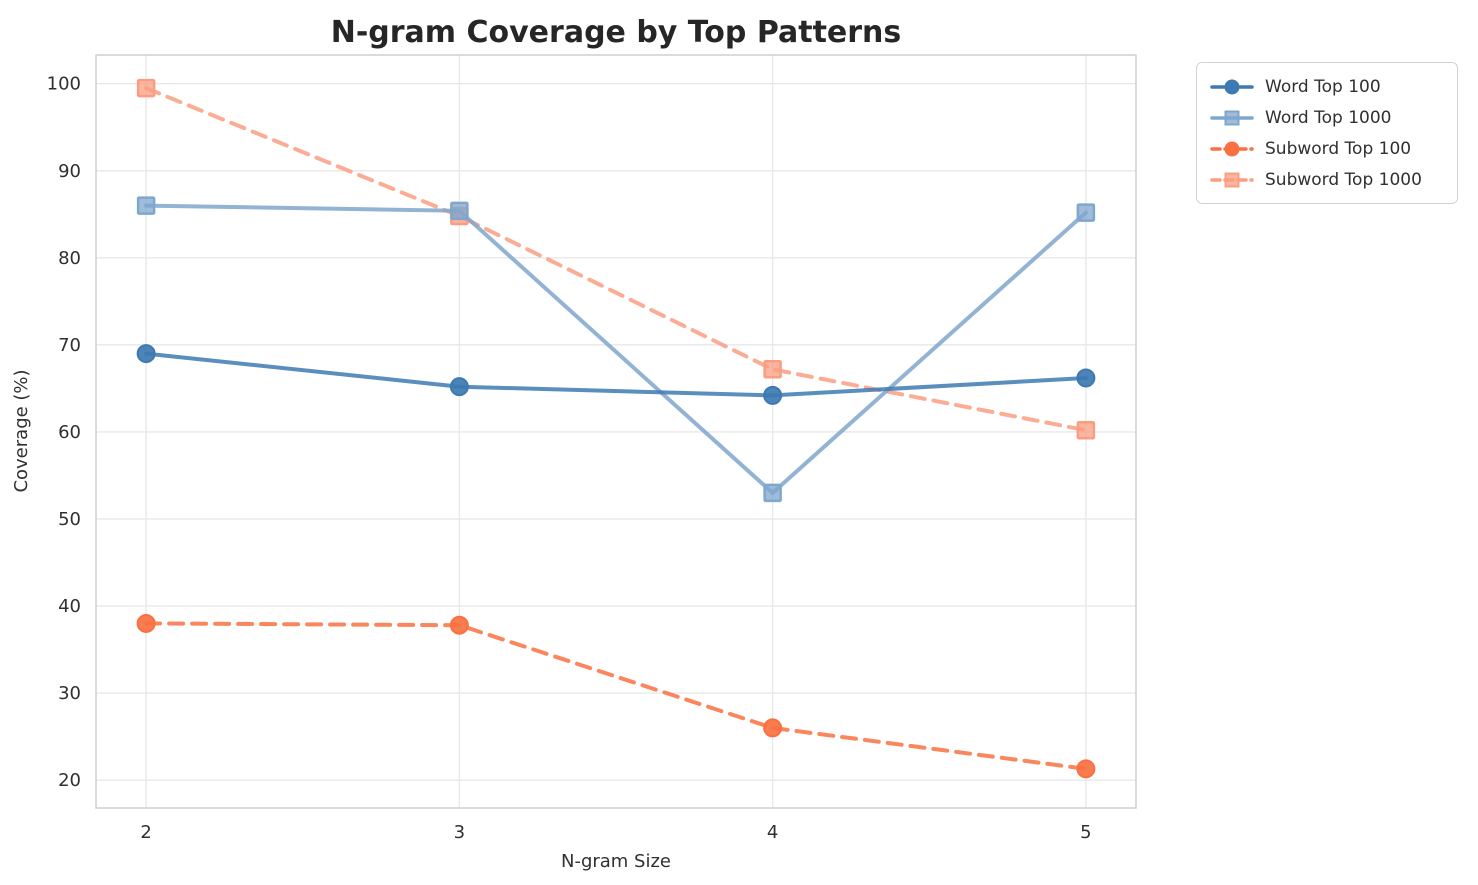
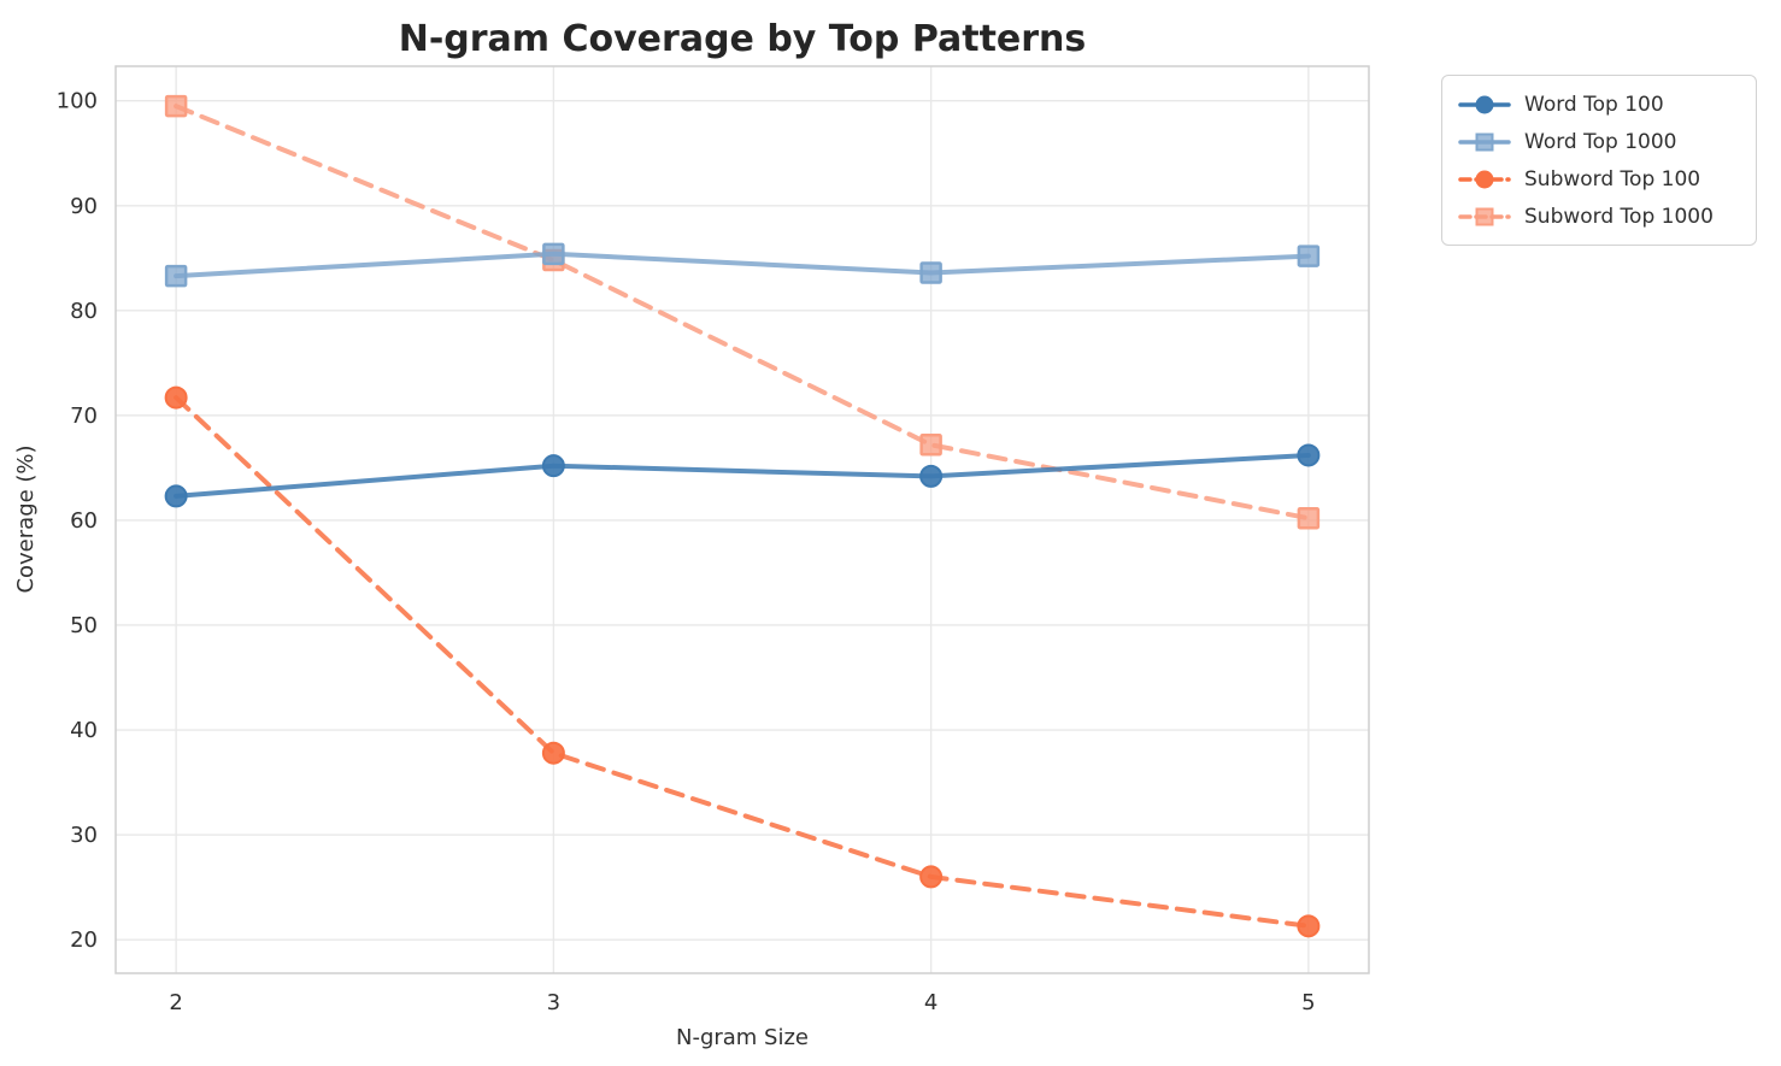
Word Top 100/2: 69 -> 62
Word Top 1000/2: 86 -> 83
Subword Top 100/2: 38 -> 72
Word Top 1000/4: 53 -> 84
